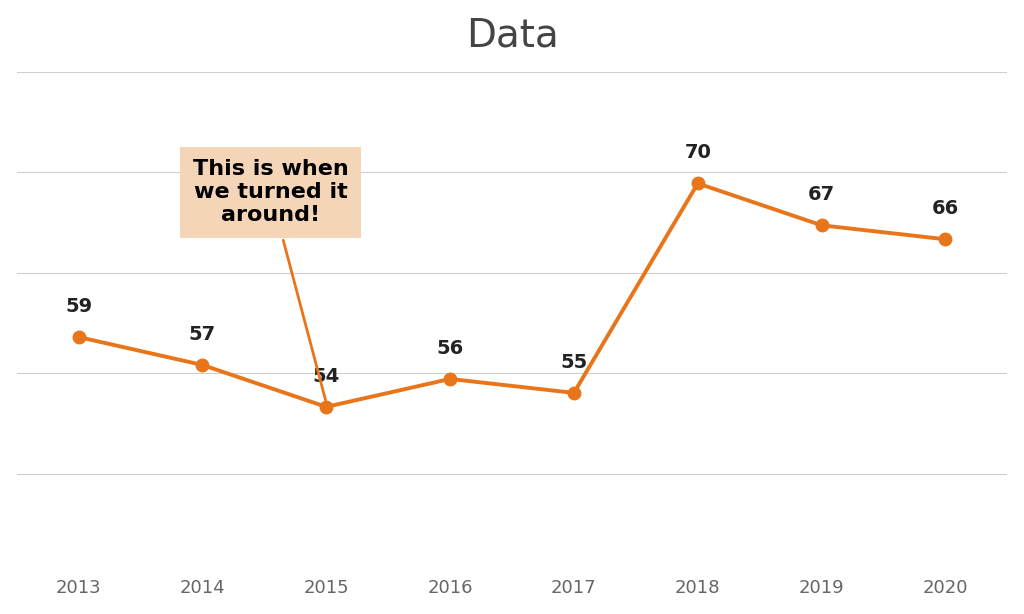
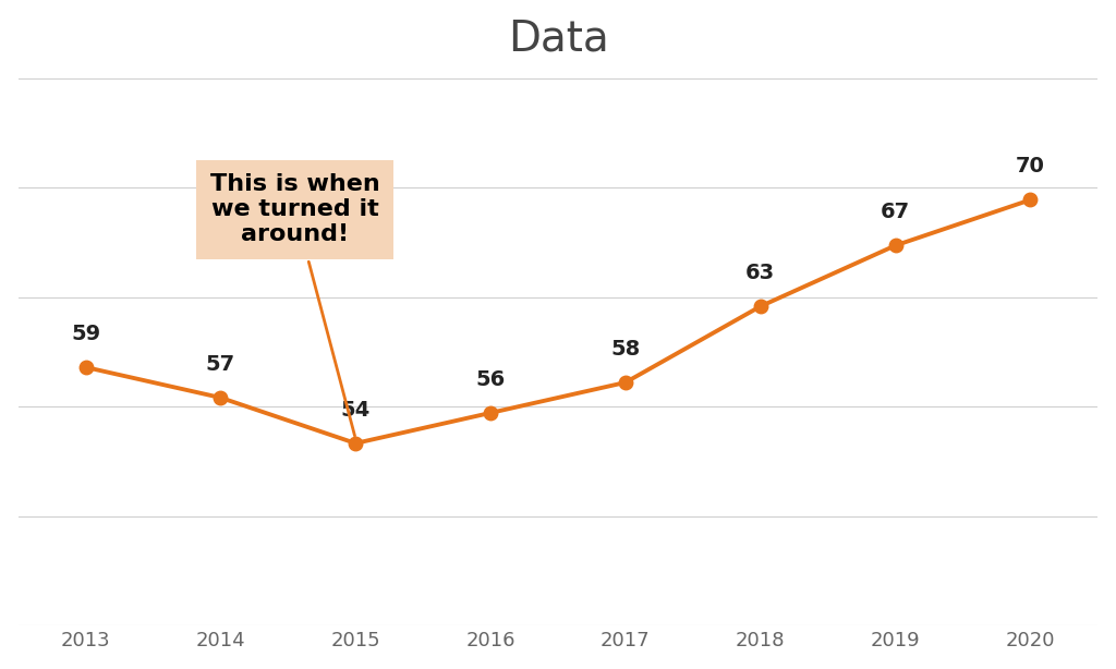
2017: 55 -> 58
2018: 70 -> 63
2020: 66 -> 70
